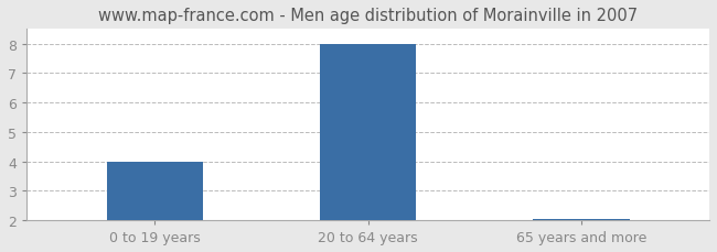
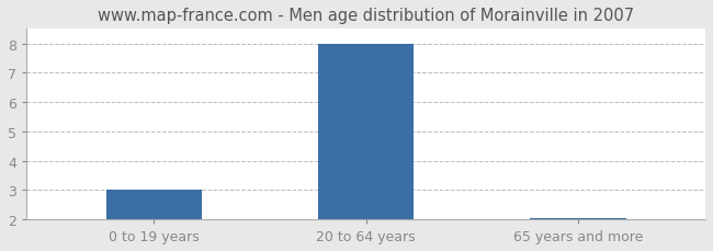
0 to 19 years: 4.00 -> 3.00
